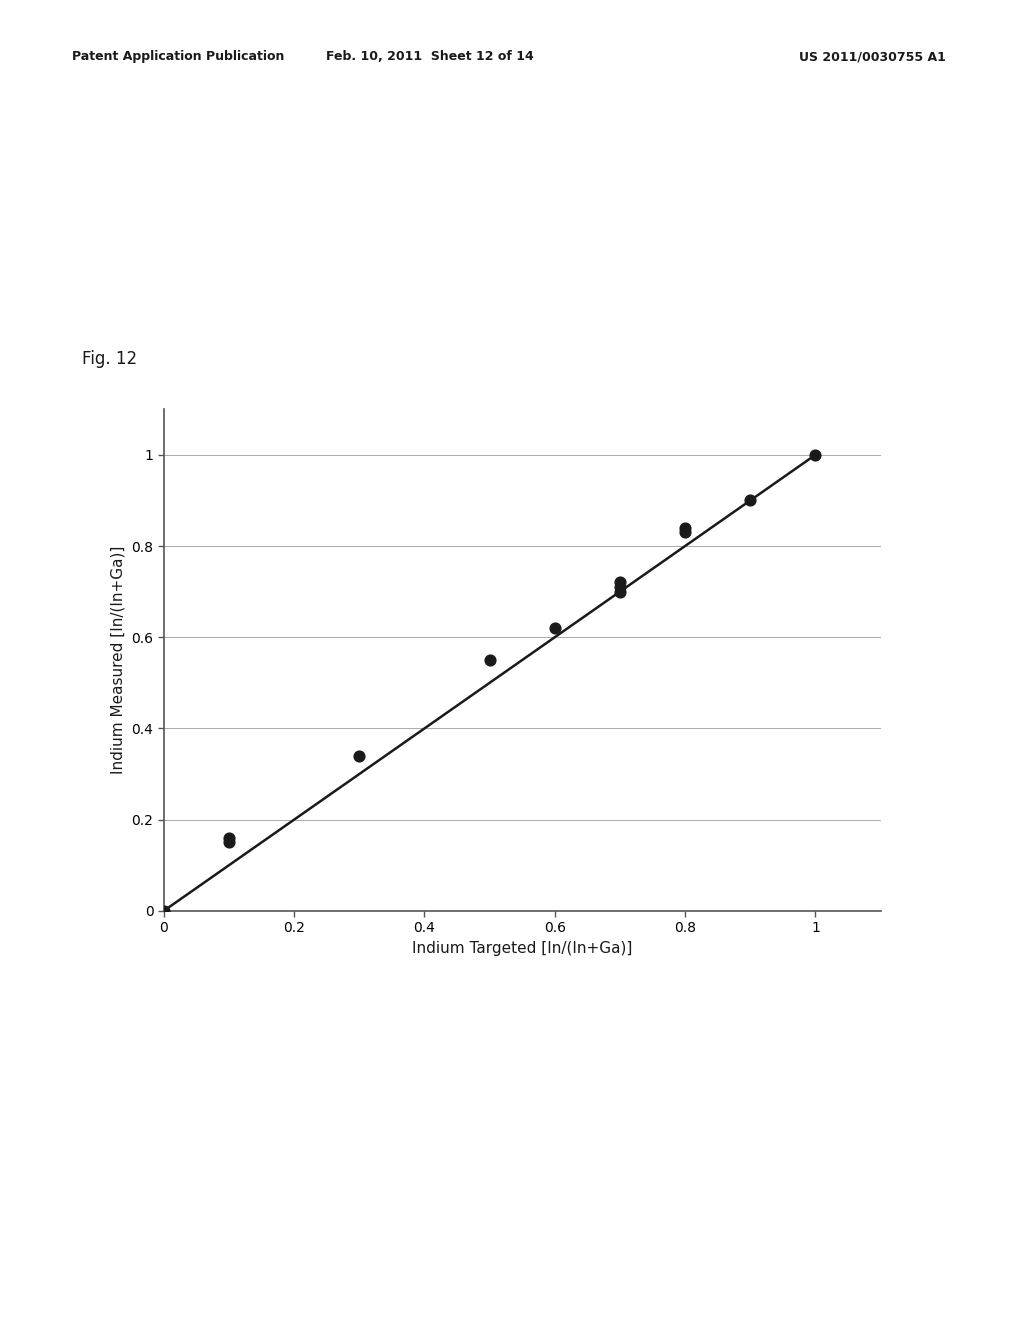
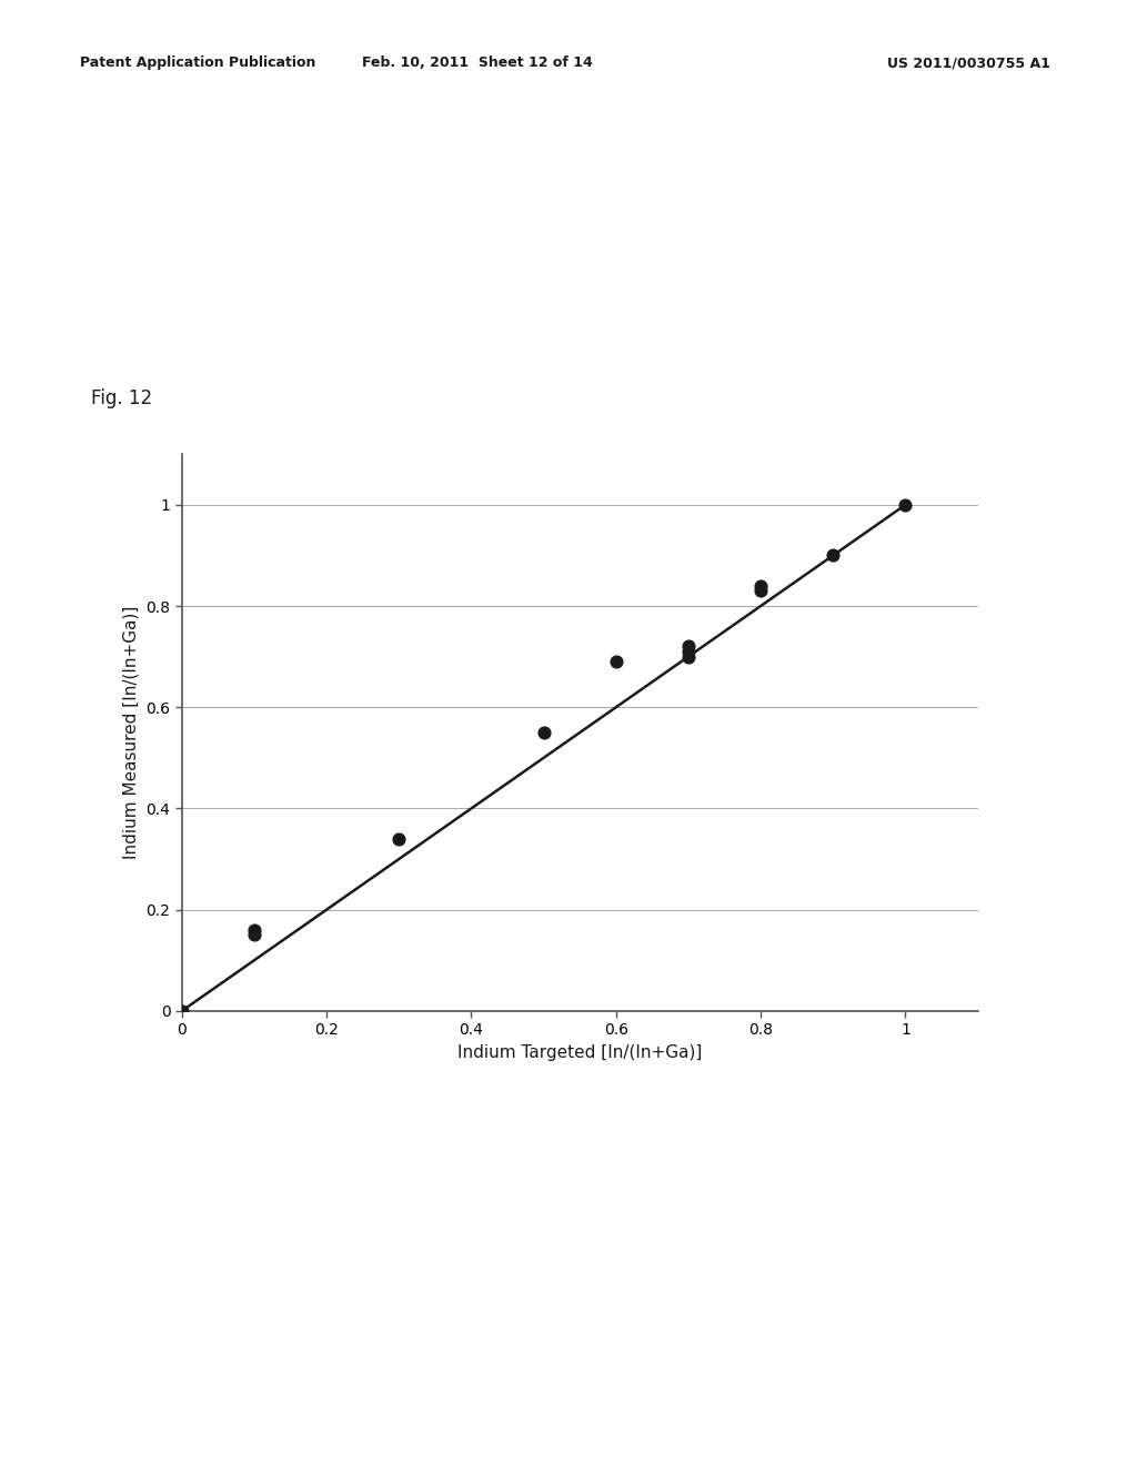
0.6: 0.62 -> 0.69
